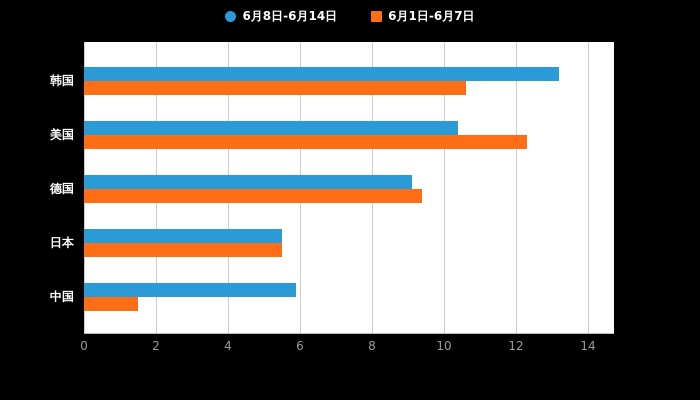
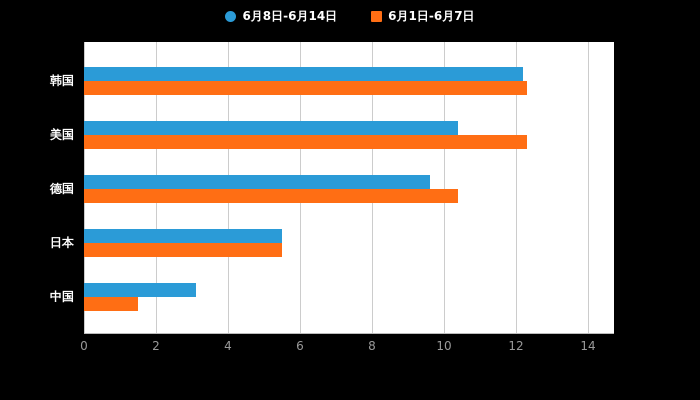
6月8日-6月14日/韩国: 13.2 -> 12.2
6月1日-6月7日/韩国: 10.6 -> 12.3
6月8日-6月14日/德国: 9.1 -> 9.6
6月1日-6月7日/德国: 9.4 -> 10.4
6月8日-6月14日/中国: 5.9 -> 3.1
